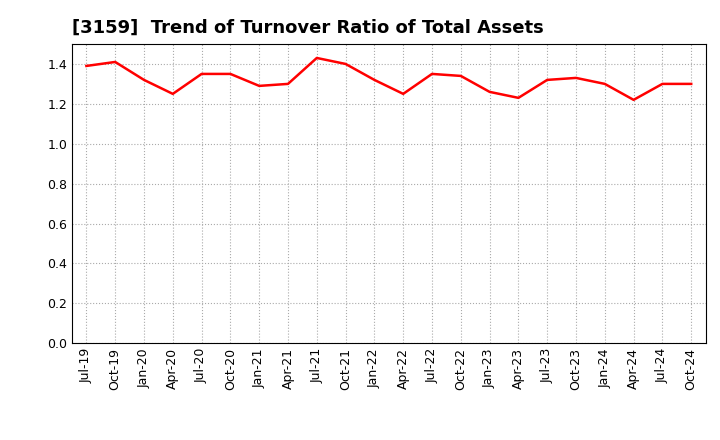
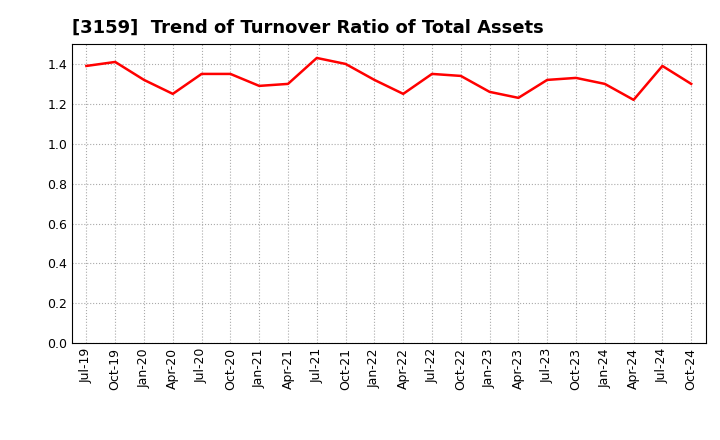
Jul-24: 1.30 -> 1.39
